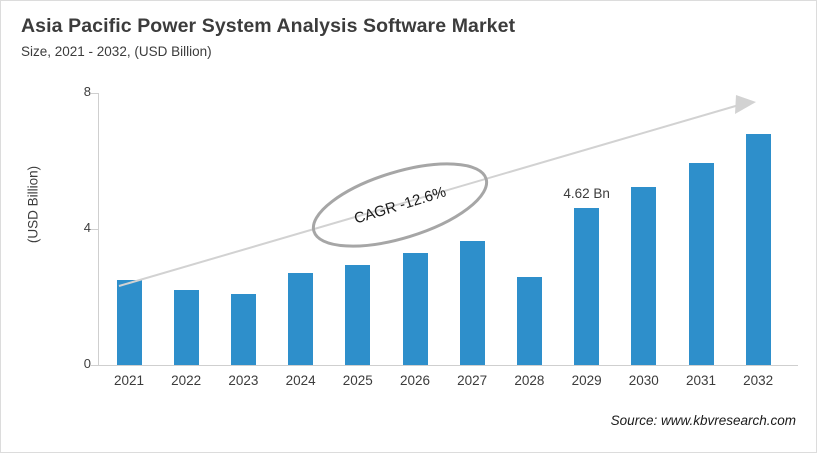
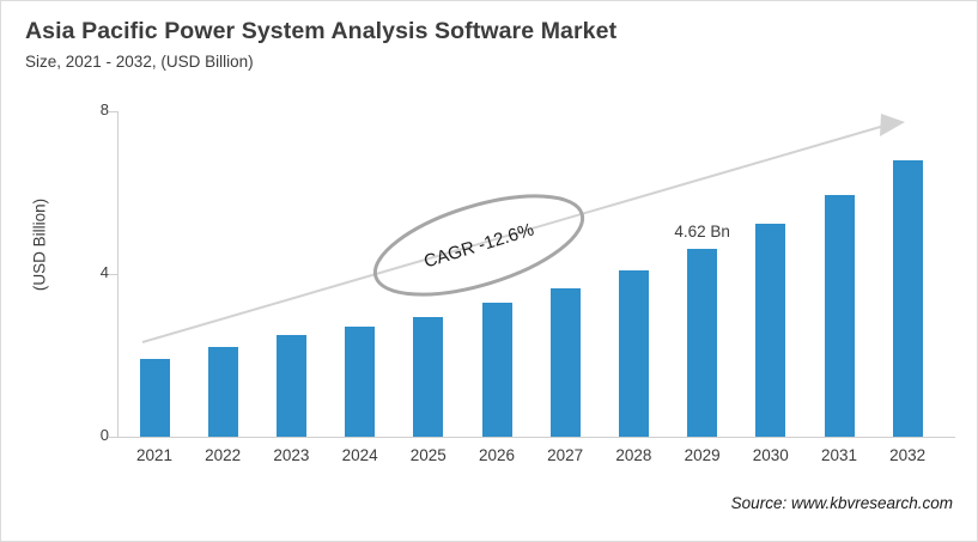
2021: 2.5 -> 1.9
2023: 2.1 -> 2.5
2028: 2.6 -> 4.1
